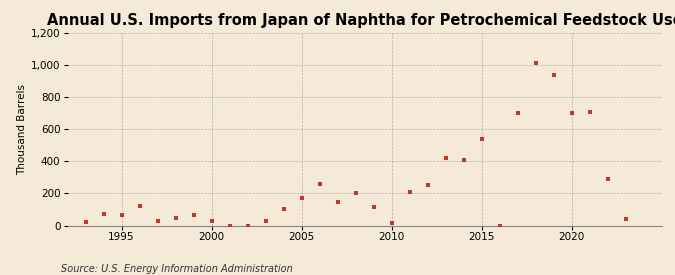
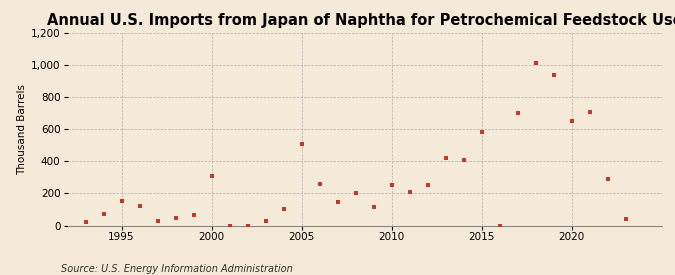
1995: 60 -> 150
2000: 20 -> 310
2005: 170 -> 510
2010: 20 -> 250
2015: 540 -> 580
2020: 700 -> 650
